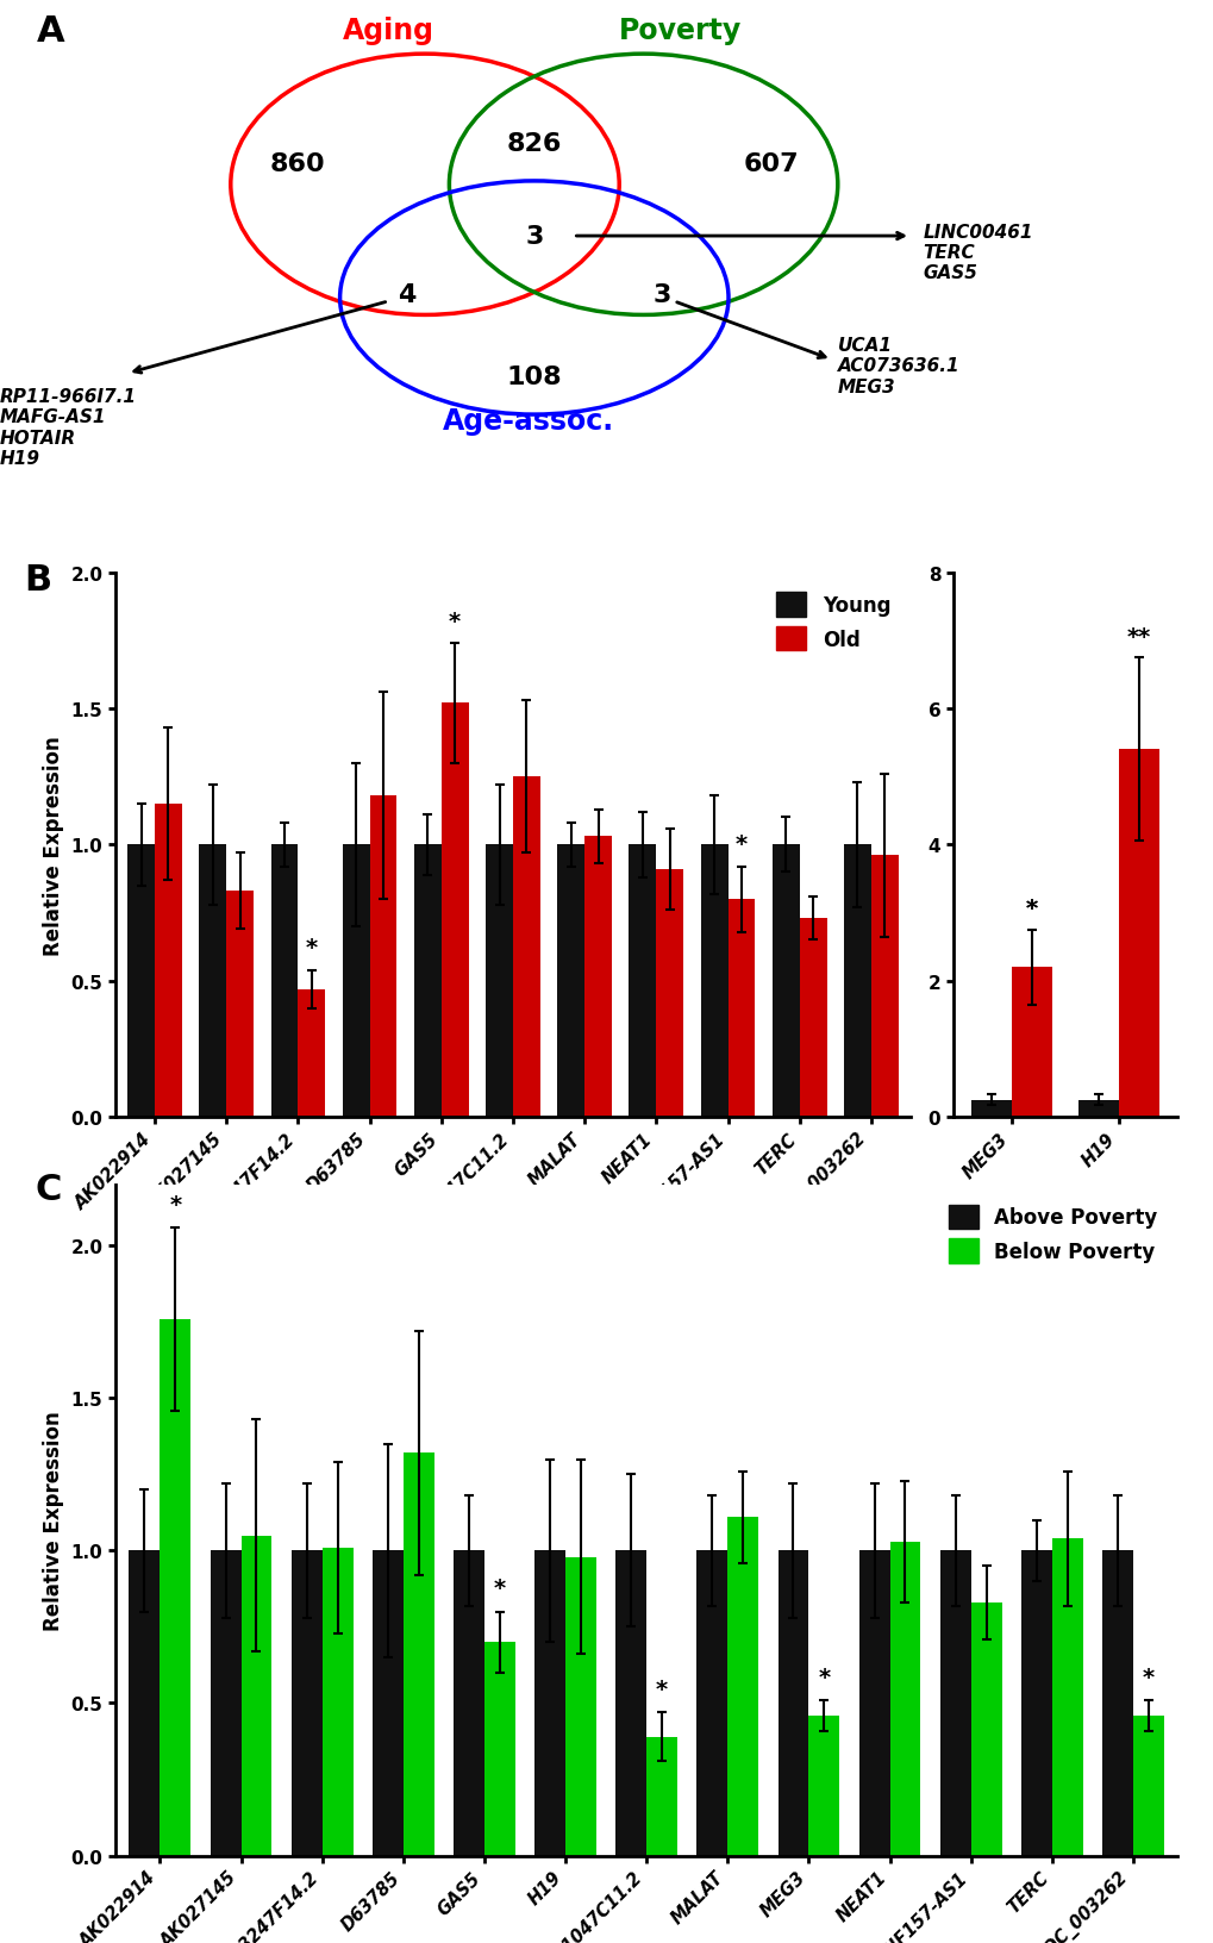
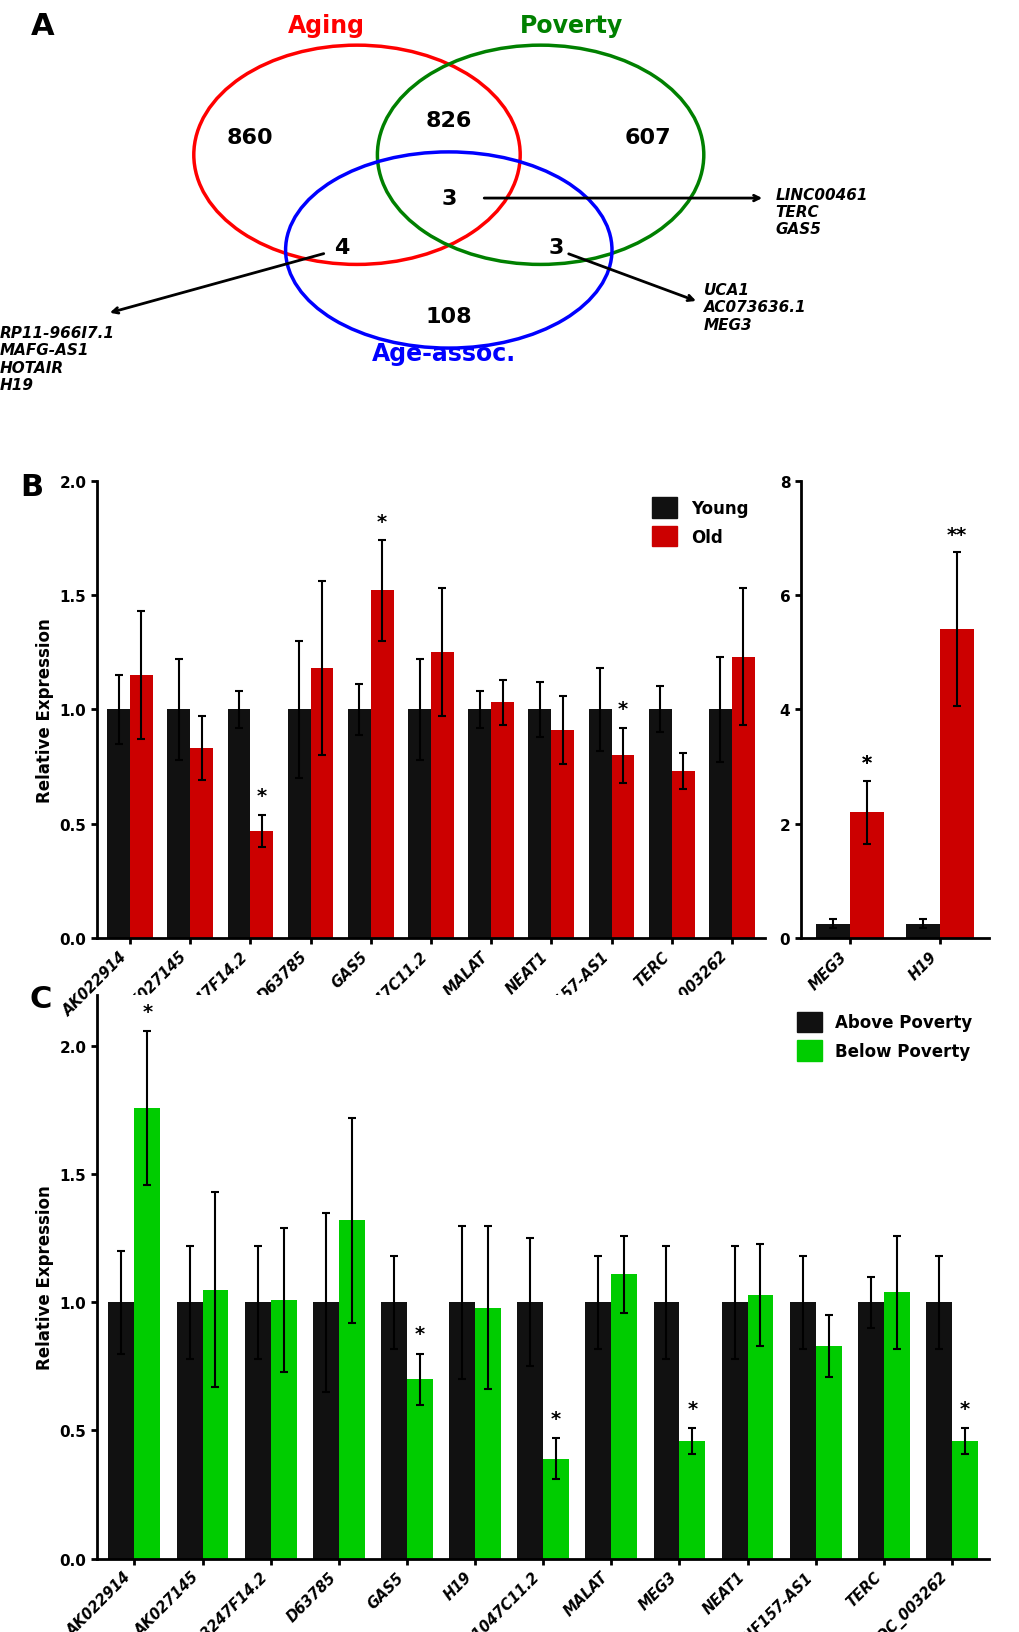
Old/XLOC_003262: 0.96 -> 1.23
